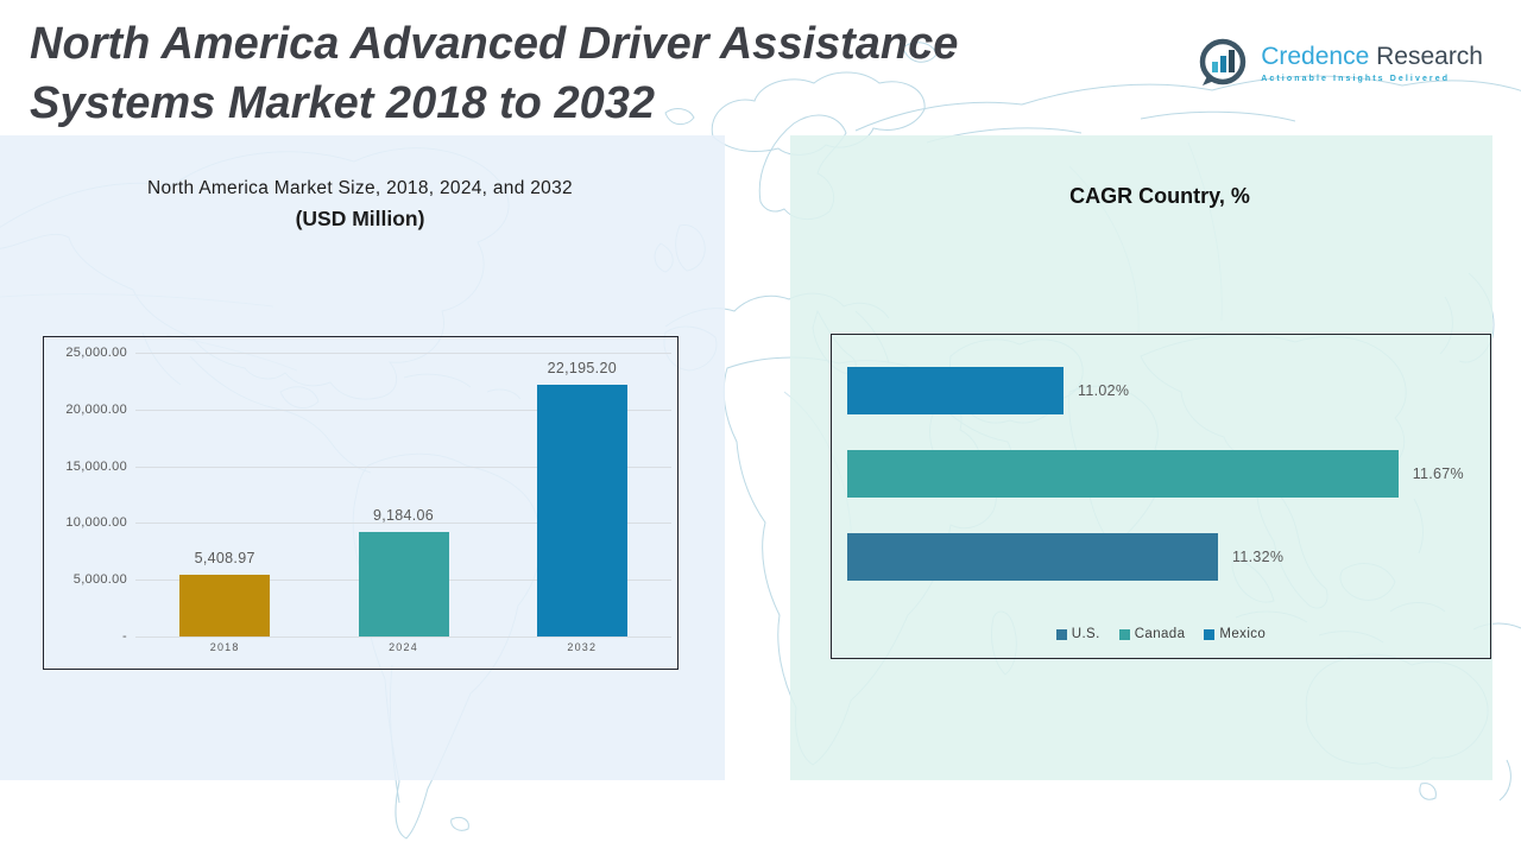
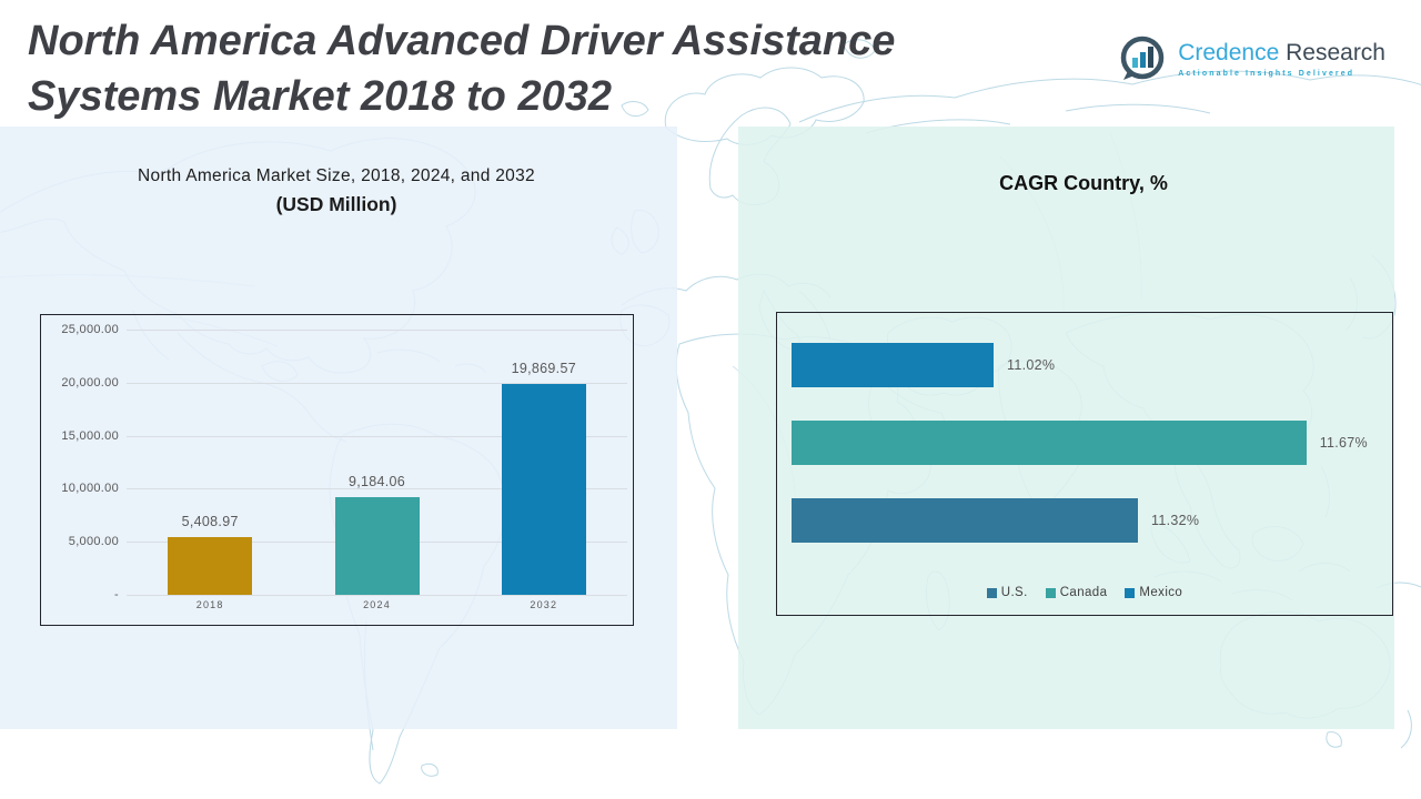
North America Market Size, 2018, 2024, and 2032/2032: 22,195.20 -> 19,869.57
